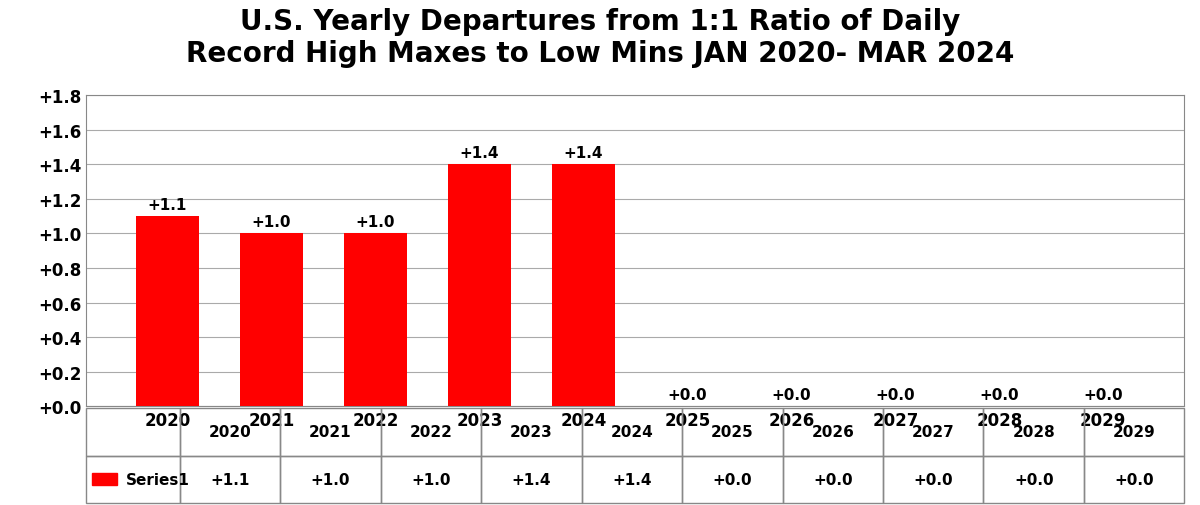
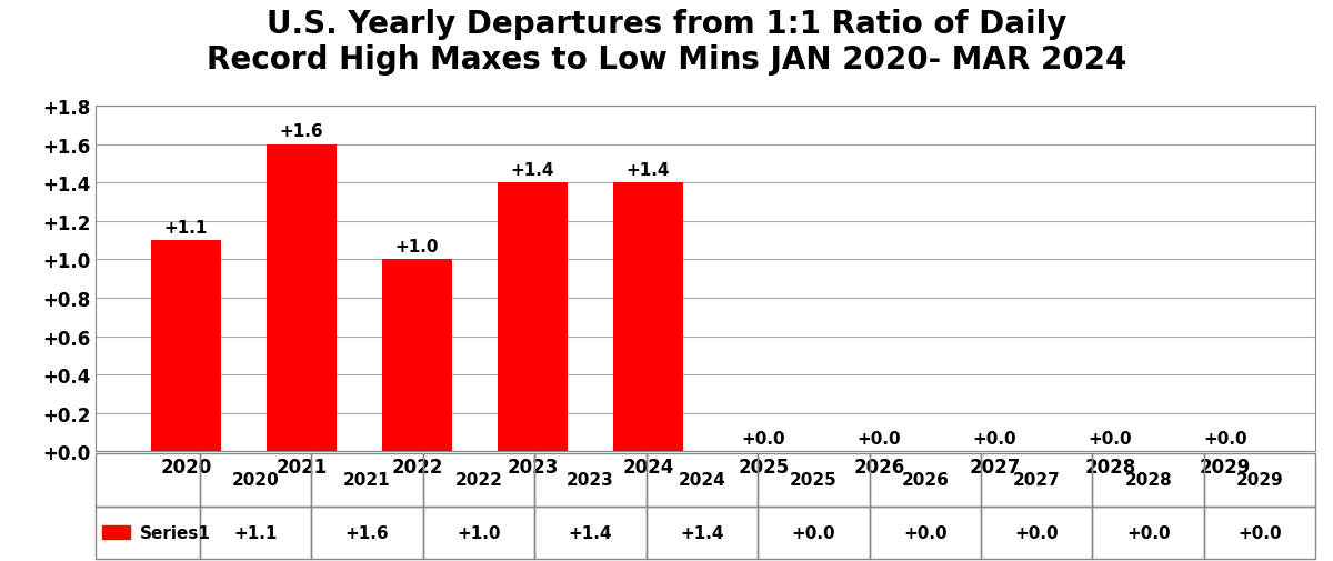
2021: +1.0 -> +1.6
